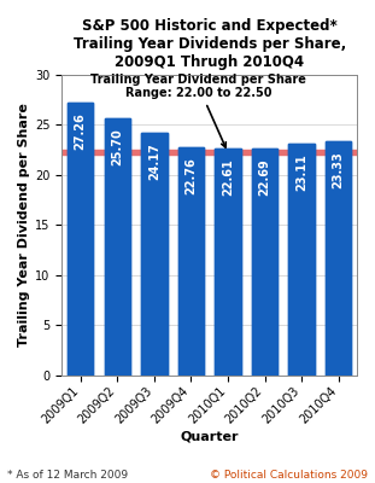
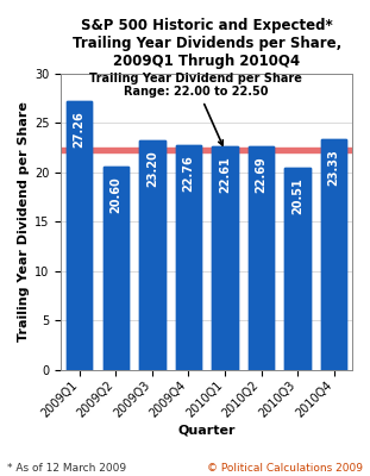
2009Q2: 25.7 -> 20.6
2009Q3: 24.17 -> 23.20
2010Q3: 23.11 -> 20.51
